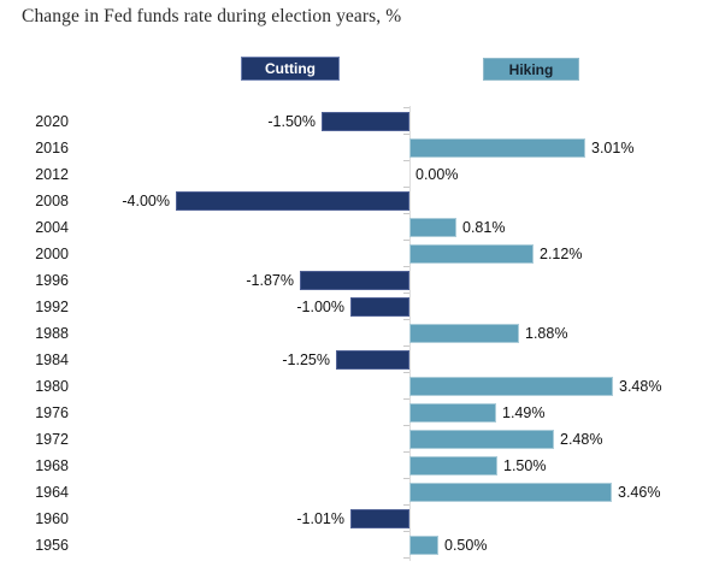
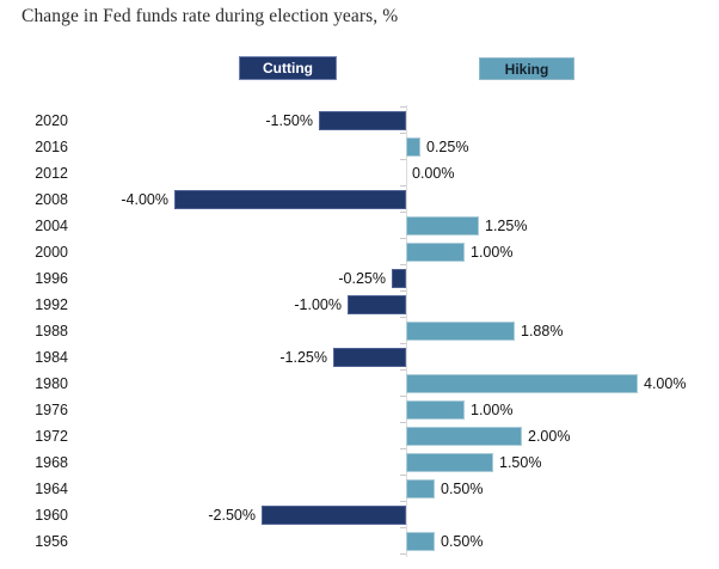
2016: 3.01% -> 0.25%
2004: 0.81% -> 1.25%
2000: 2.12% -> 1.00%
1996: -1.87% -> -0.25%
1980: 3.48% -> 4.00%
1976: 1.49% -> 1.00%
1972: 2.48% -> 2.00%
1964: 3.46% -> 0.50%
1960: -1.01% -> -2.50%
